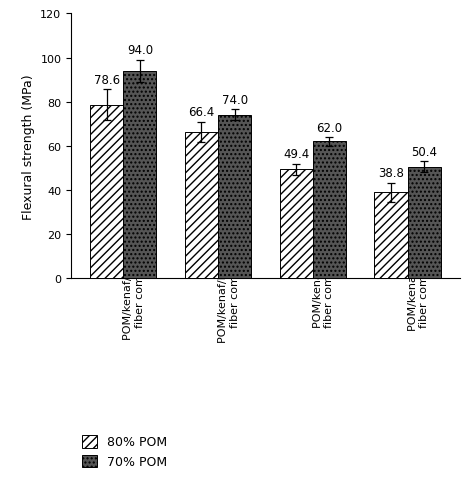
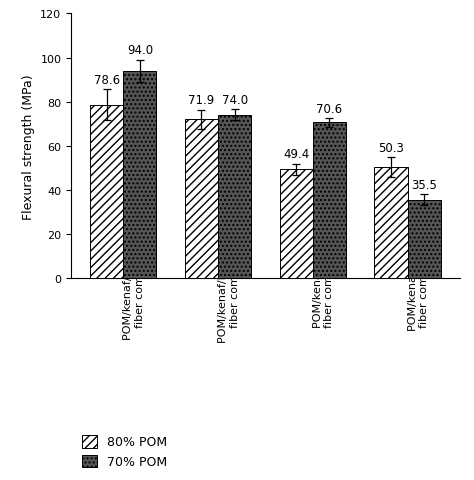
80% POM/POM/kenaf/PET short fiber composite: 66.4 -> 71.9
70% POM/POM/kenaf long fiber composite: 62.0 -> 70.6
80% POM/POM/kenaf short fiber composite: 38.8 -> 50.3
70% POM/POM/kenaf short fiber composite: 50.4 -> 35.5
